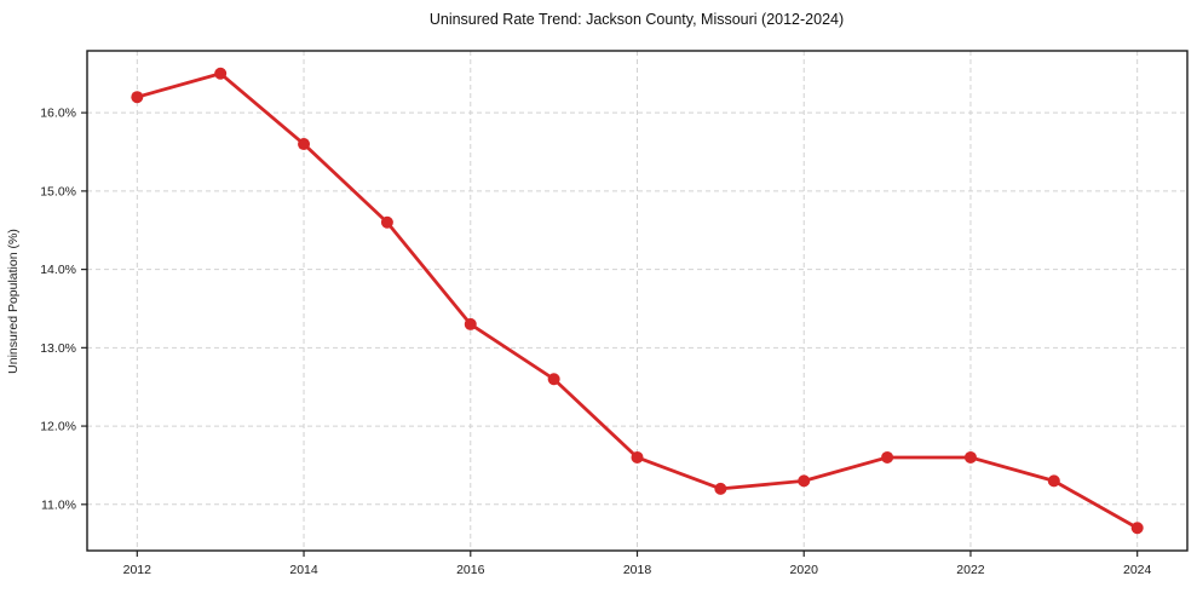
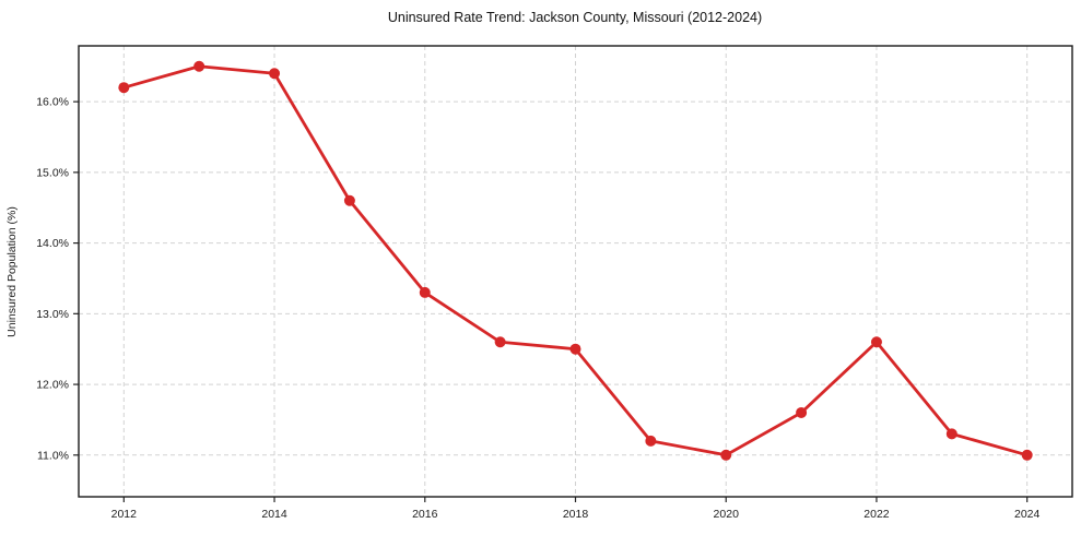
2014: 15.6% -> 16.4%
2018: 11.6% -> 12.5%
2020: 11.3% -> 11.0%
2022: 11.6% -> 12.6%
2024: 10.7% -> 11.0%
